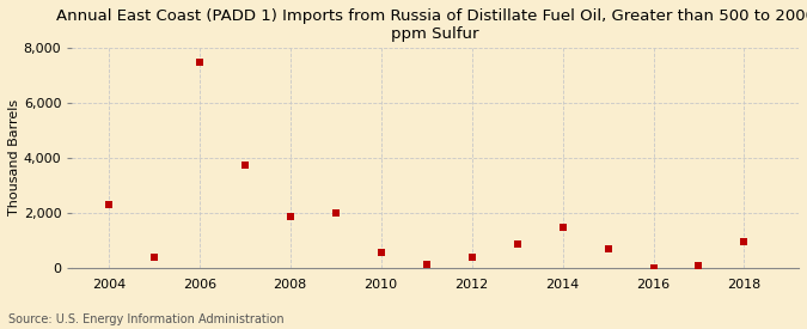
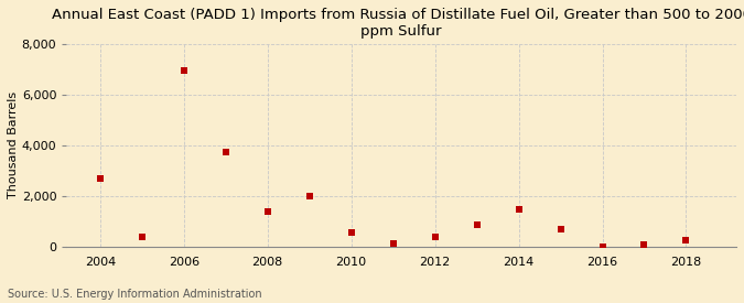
2004: 2,300 -> 2,700
2006: 7,500 -> 6,950
2008: 1,850 -> 1,380
2018: 950 -> 260
